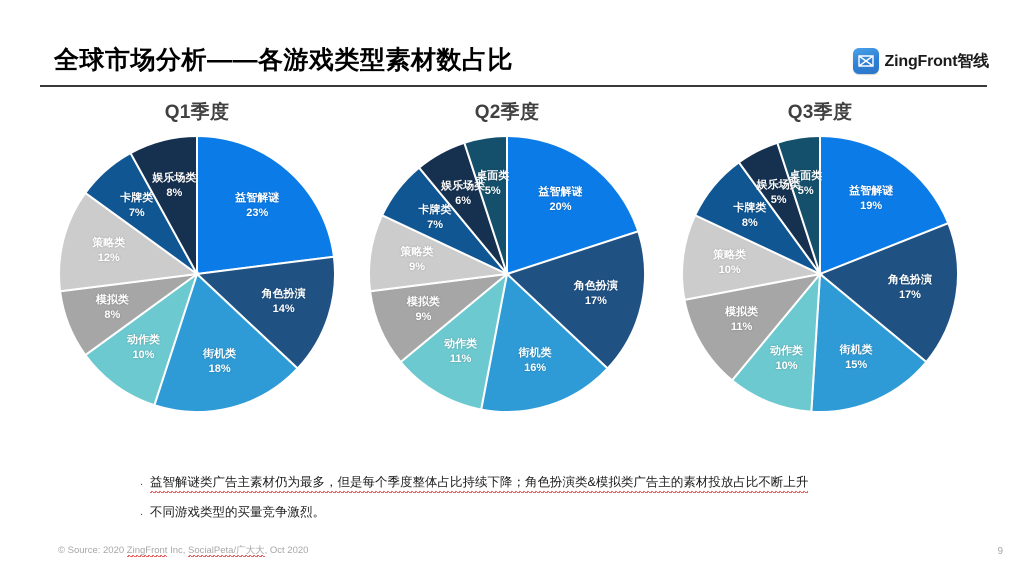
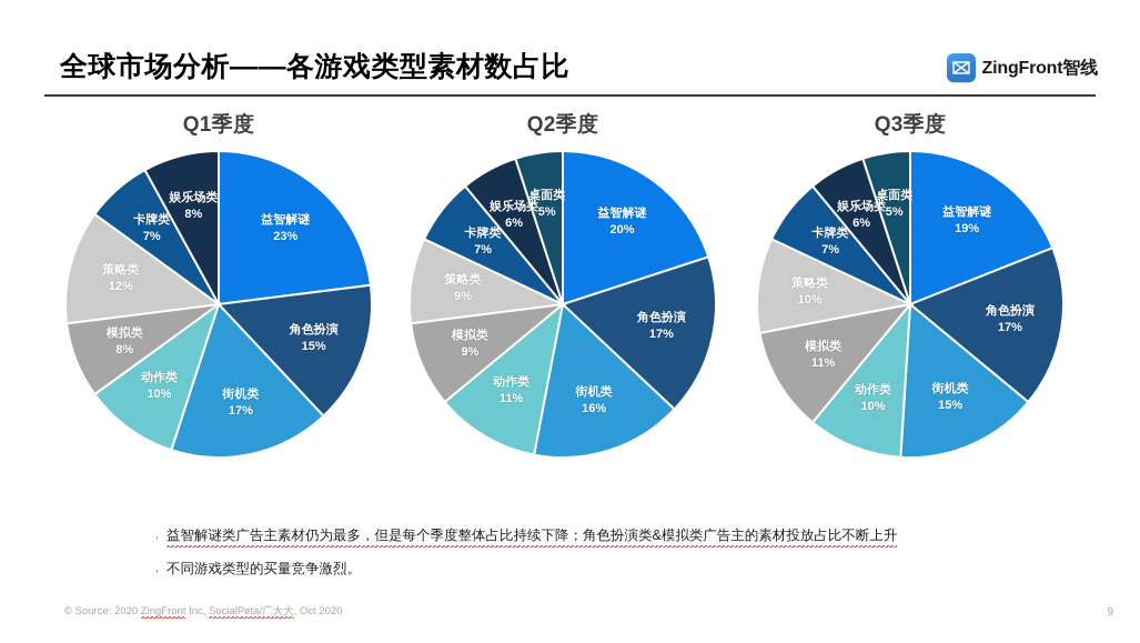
Q1季度/角色扮演: 14% -> 15%
Q1季度/街机类: 18% -> 17%
Q3季度/卡牌类: 8% -> 7%
Q3季度/娱乐场类: 5% -> 6%
